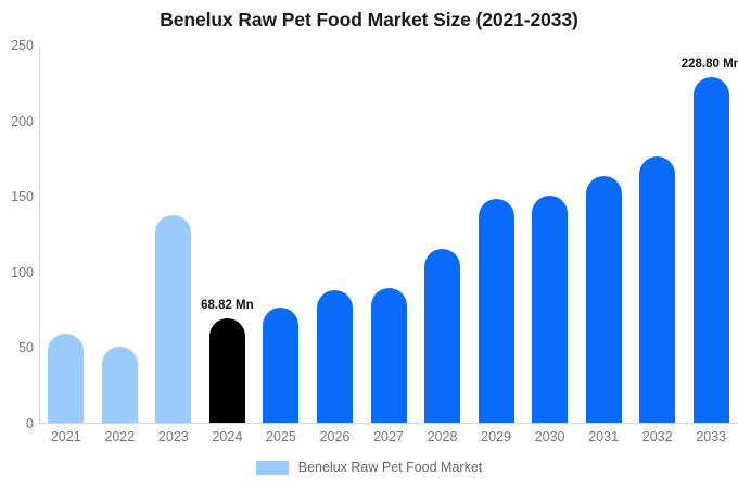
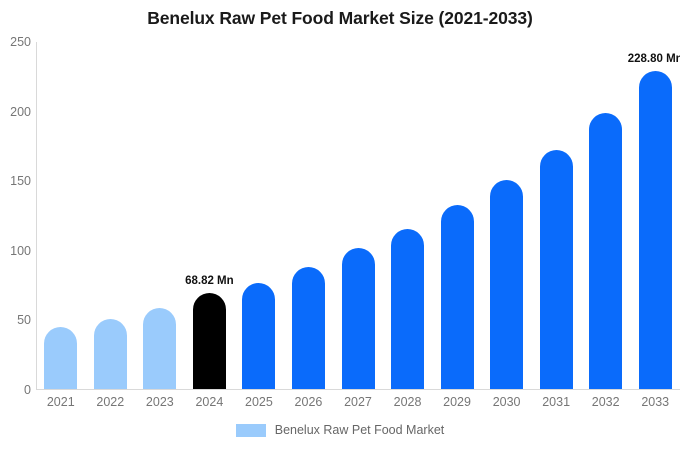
2021: 59 -> 44
2023: 137 -> 58
2027: 89 -> 101
2029: 148 -> 132
2031: 163 -> 172
2032: 176 -> 198
